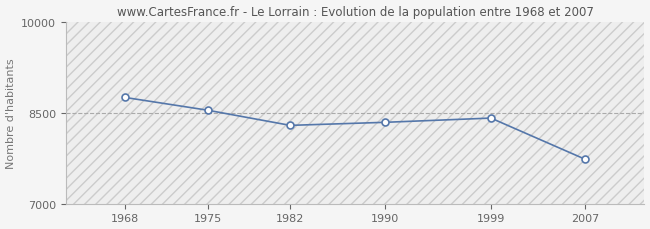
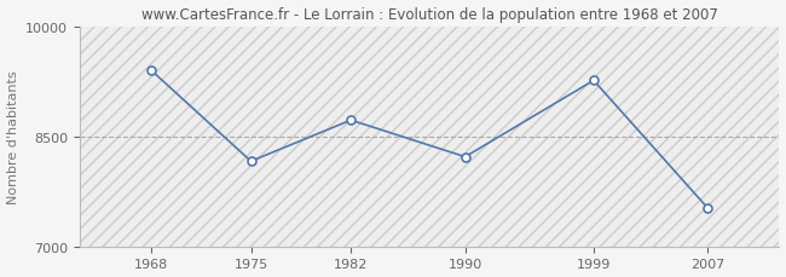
1968: 8750 -> 9400
1975: 8540 -> 8160
1982: 8290 -> 8720
1990: 8340 -> 8220
1999: 8410 -> 9260
2007: 7730 -> 7520
